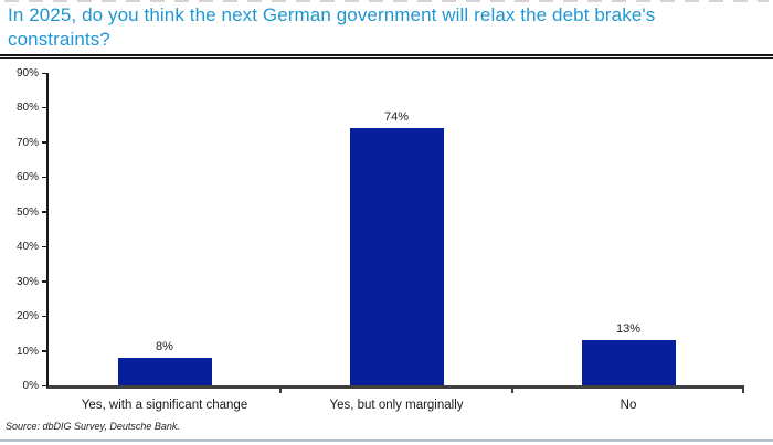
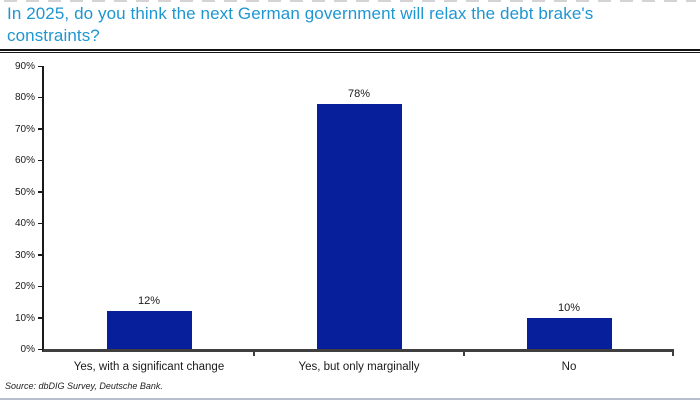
Yes, with a significant change: 8% -> 12%
Yes, but only marginally: 74% -> 78%
No: 13% -> 10%
